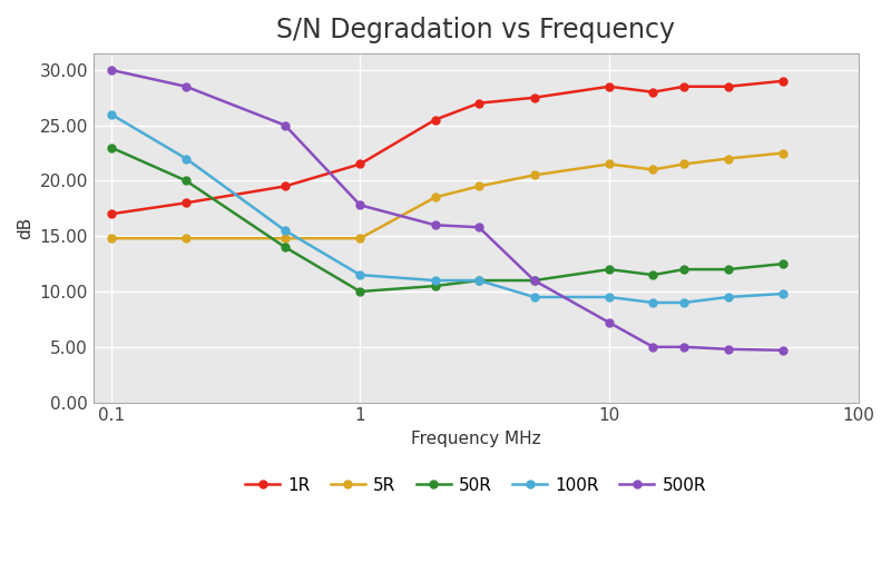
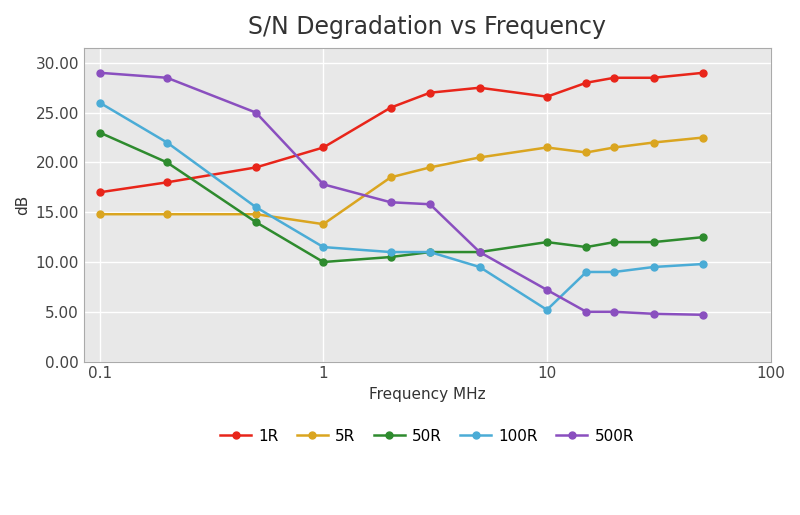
500R/0.1: 30.0 -> 29.0
5R/1: 14.8 -> 13.8
1R/10: 28.5 -> 26.6
100R/10: 9.5 -> 5.2
